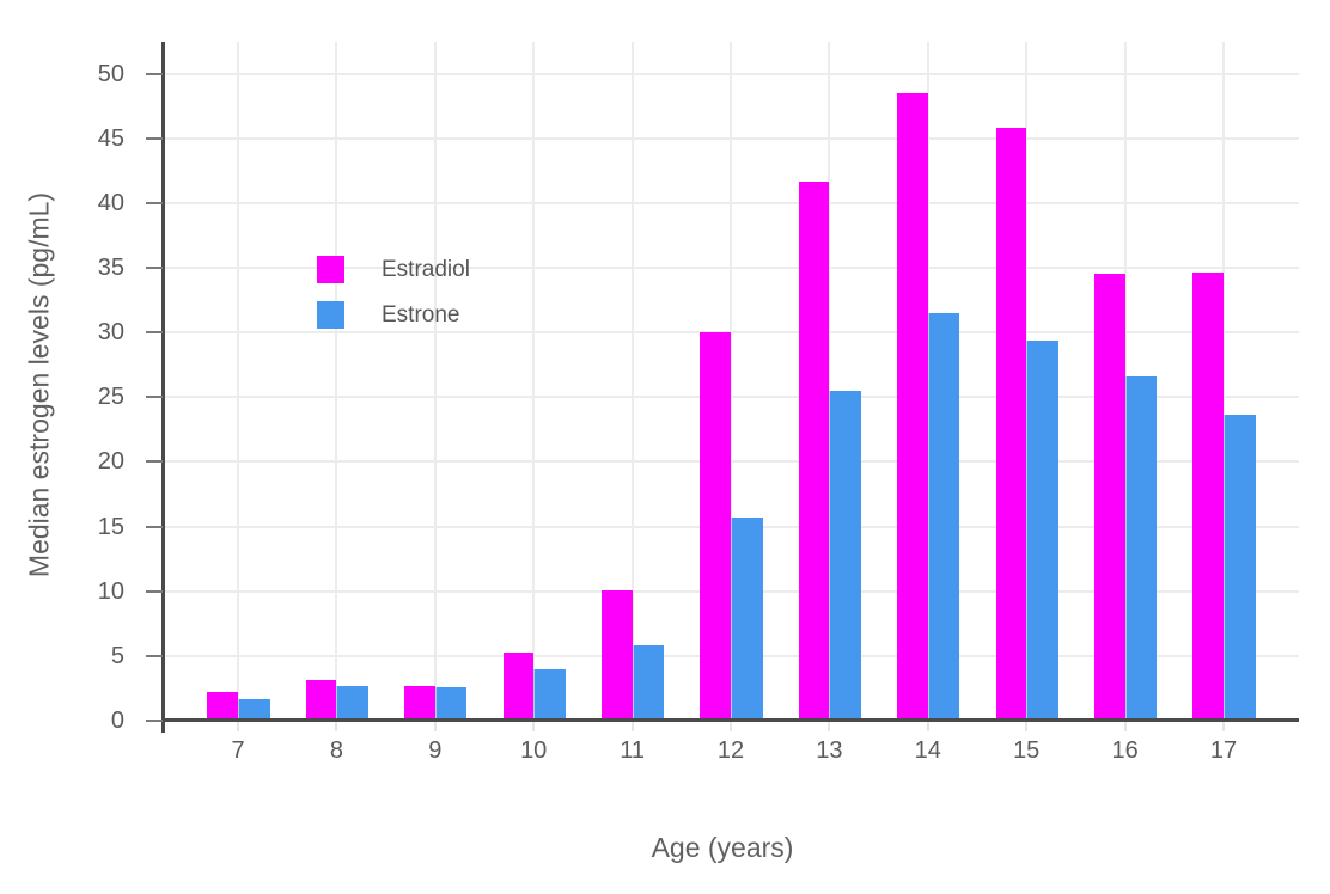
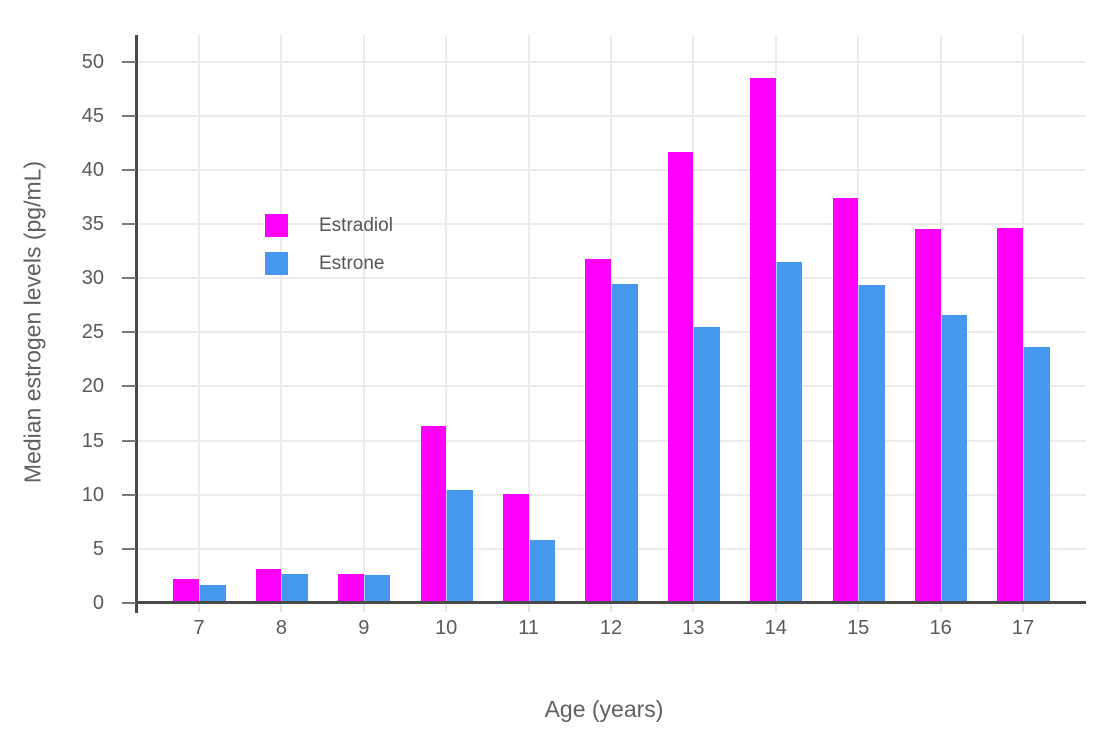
Estradiol/10: 5.3 -> 16.3
Estrone/10: 4.0 -> 10.4
Estradiol/12: 30.0 -> 31.8
Estrone/12: 15.7 -> 29.5
Estradiol/15: 45.8 -> 37.4
